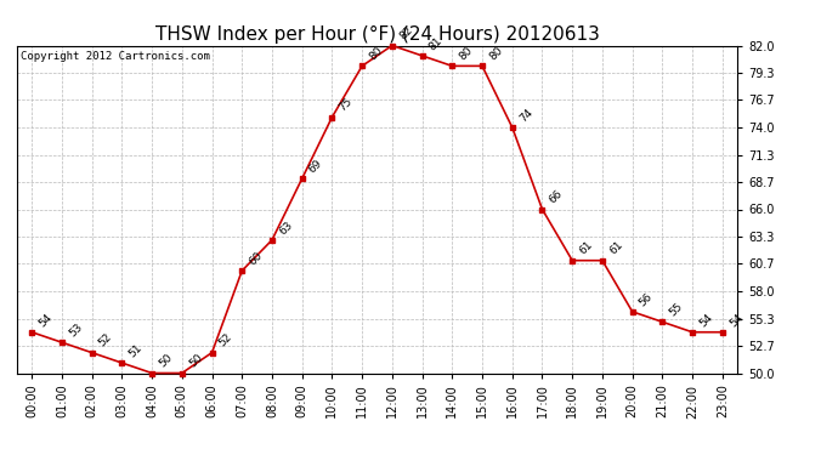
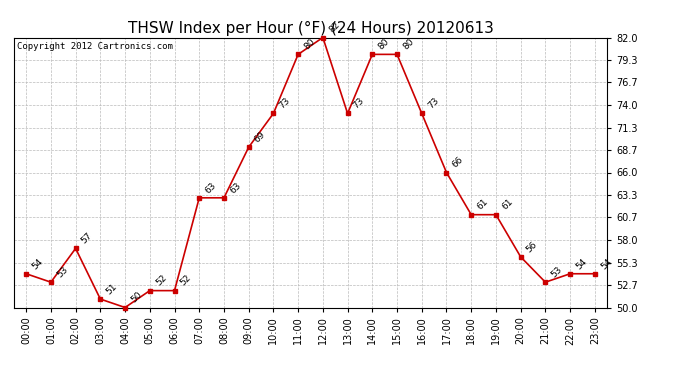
02:00: 52 -> 57
05:00: 50 -> 52
07:00: 60 -> 63
10:00: 75 -> 73
13:00: 81 -> 73
16:00: 74 -> 73
21:00: 55 -> 53
